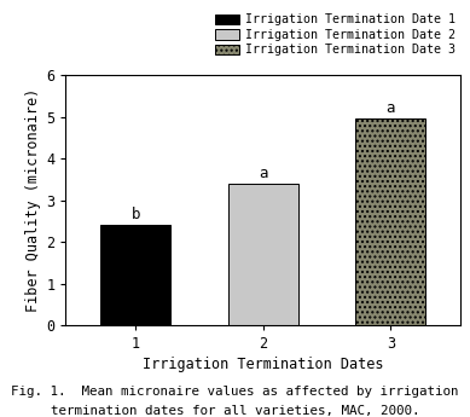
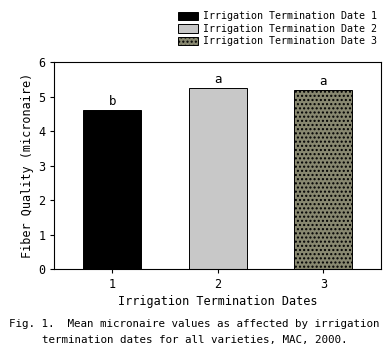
1: 2.40 -> 4.60
2: 3.40 -> 5.25
3: 4.95 -> 5.18
